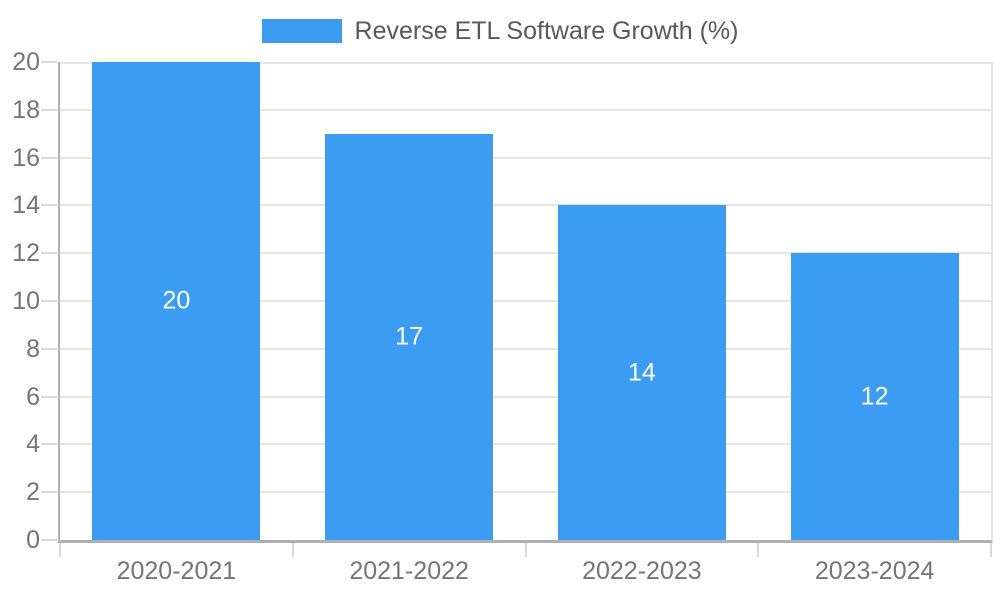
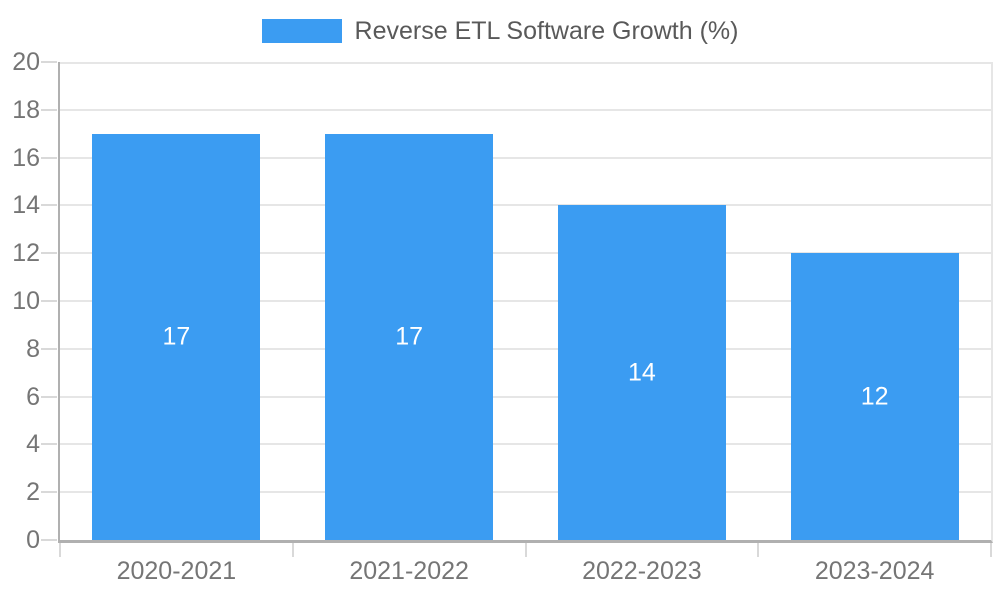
2020-2021: 20 -> 17
